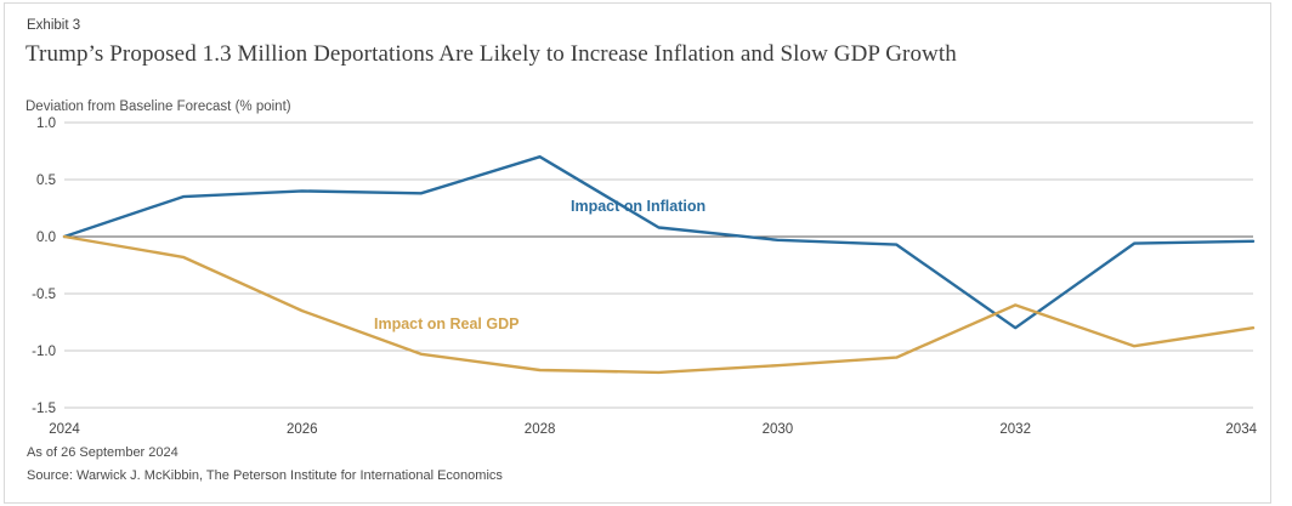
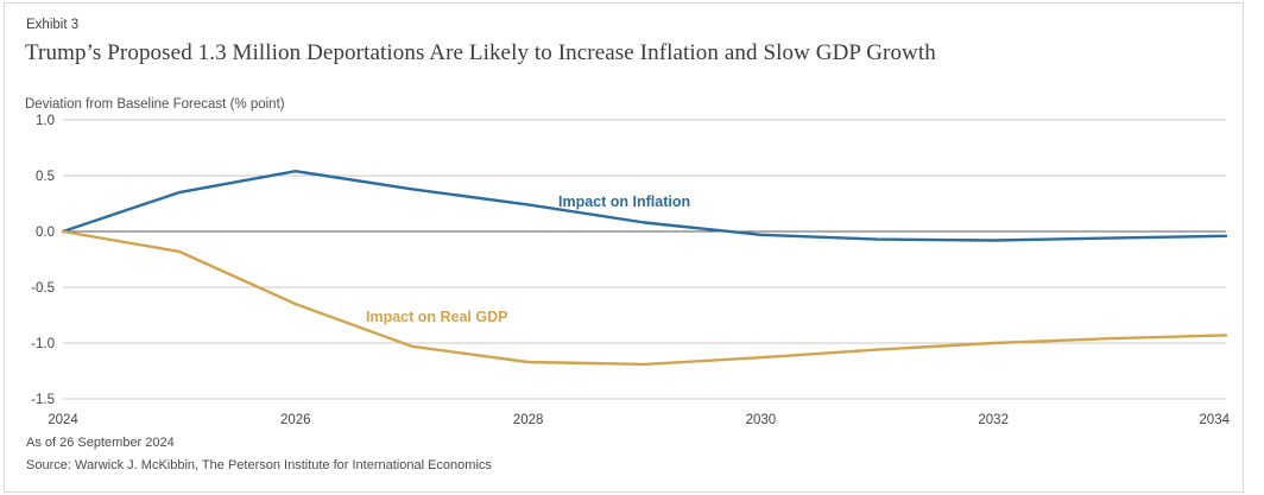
Impact on Inflation/2026: 0.4 -> 0.5
Impact on Inflation/2028: 0.7 -> 0.2
Impact on Inflation/2032: -0.8 -> -0.1
Impact on Real GDP/2032: -0.6 -> -1.0
Impact on Real GDP/2034: -0.8 -> -0.9
